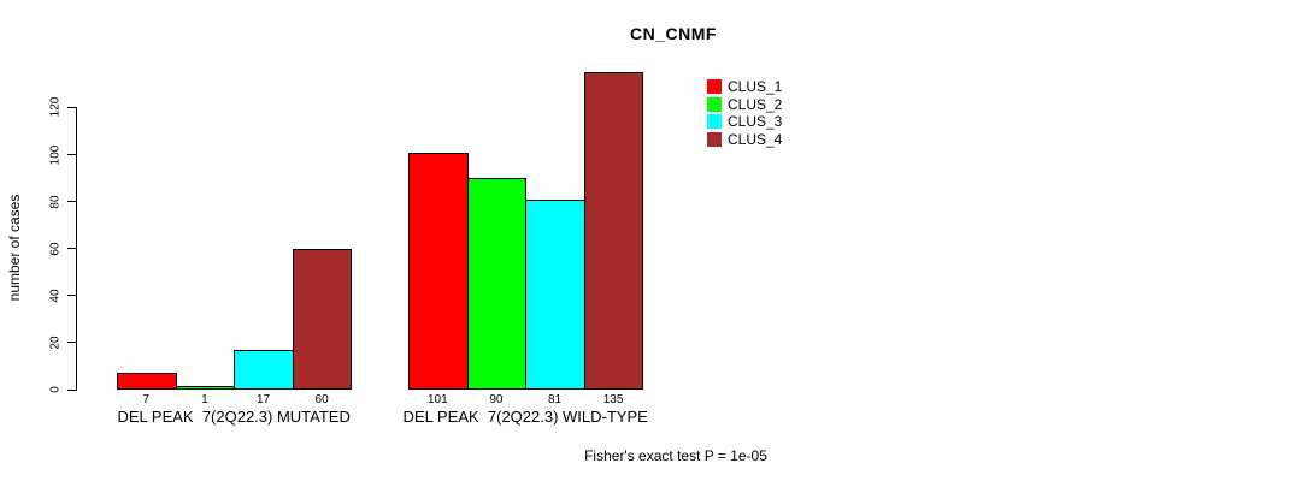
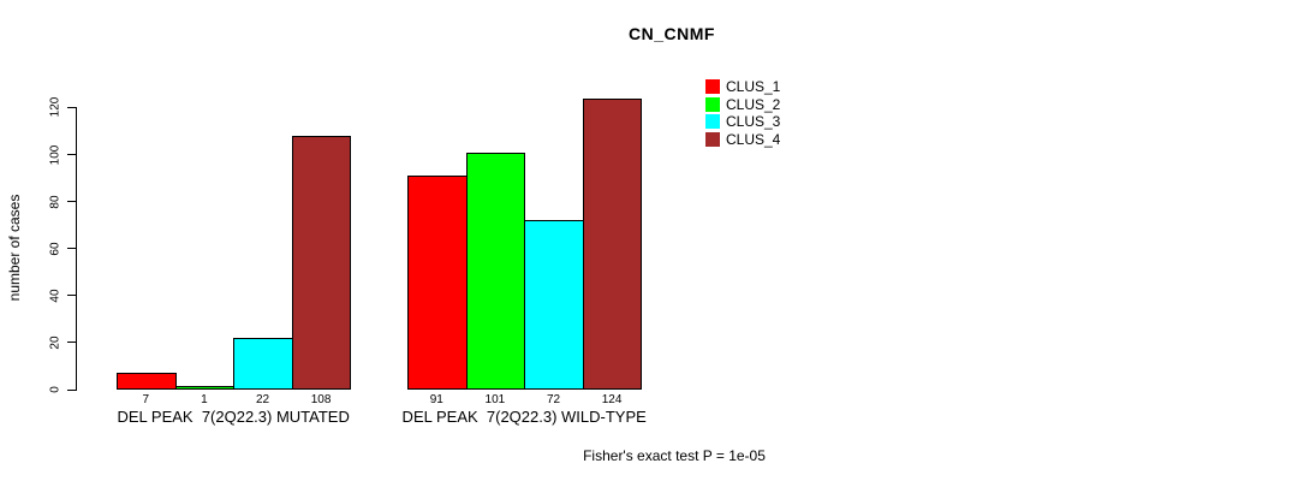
CLUS_3/DEL PEAK 7(2Q22.3) MUTATED: 17 -> 22
CLUS_4/DEL PEAK 7(2Q22.3) MUTATED: 60 -> 108
CLUS_1/DEL PEAK 7(2Q22.3) WILD-TYPE: 101 -> 91
CLUS_2/DEL PEAK 7(2Q22.3) WILD-TYPE: 90 -> 101
CLUS_3/DEL PEAK 7(2Q22.3) WILD-TYPE: 81 -> 72
CLUS_4/DEL PEAK 7(2Q22.3) WILD-TYPE: 135 -> 124
